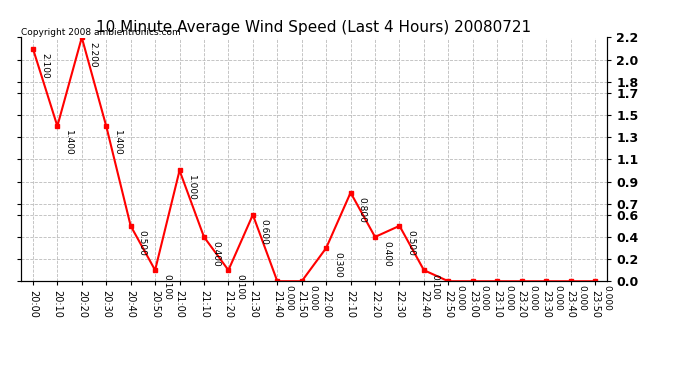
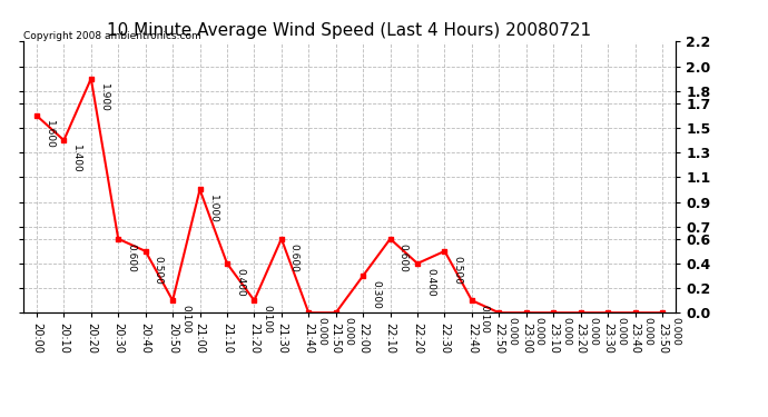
20:00: 2.100 -> 1.600
20:20: 2.200 -> 1.900
20:30: 1.400 -> 0.600
22:10: 0.800 -> 0.600
